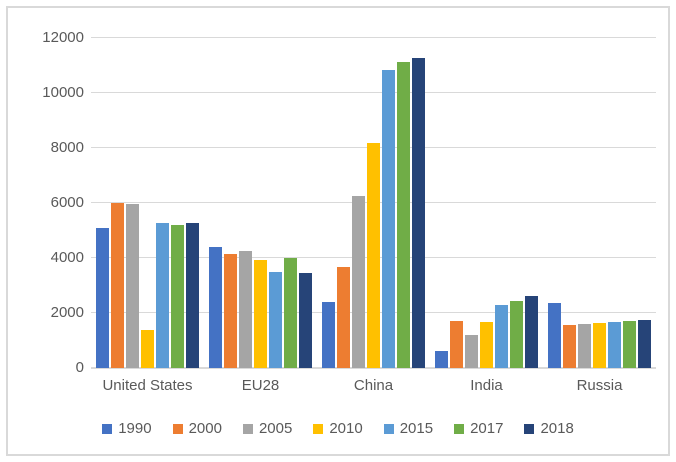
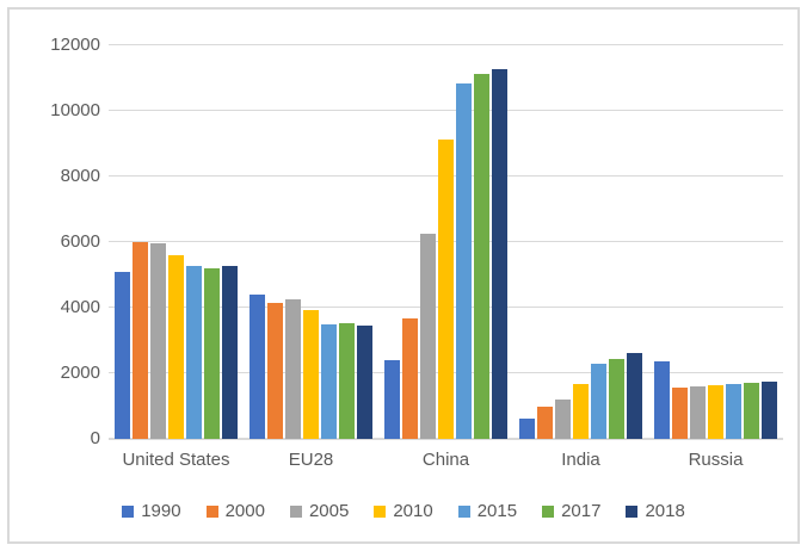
2010/United States: 1400 -> 5600
2017/EU28: 4000 -> 3500
2010/China: 8200 -> 9100
2000/India: 1700 -> 1000
